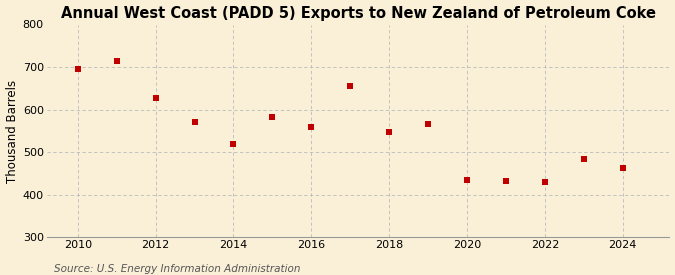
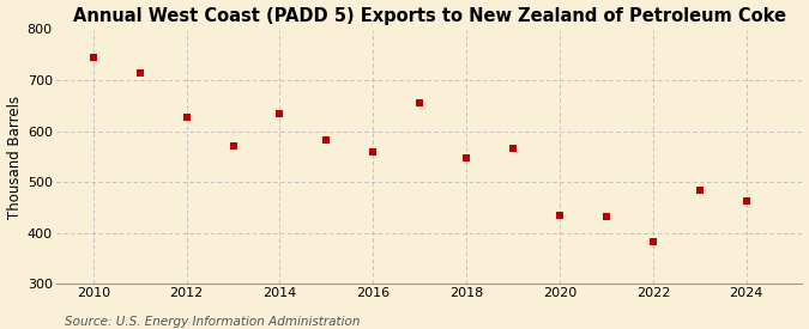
2010: 695 -> 745
2014: 520 -> 635
2022: 430 -> 382
